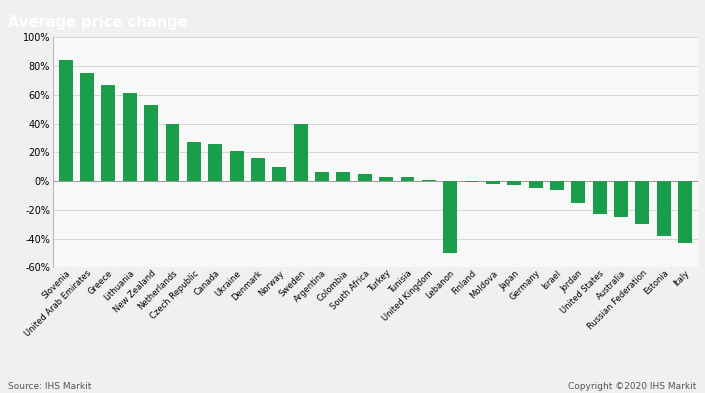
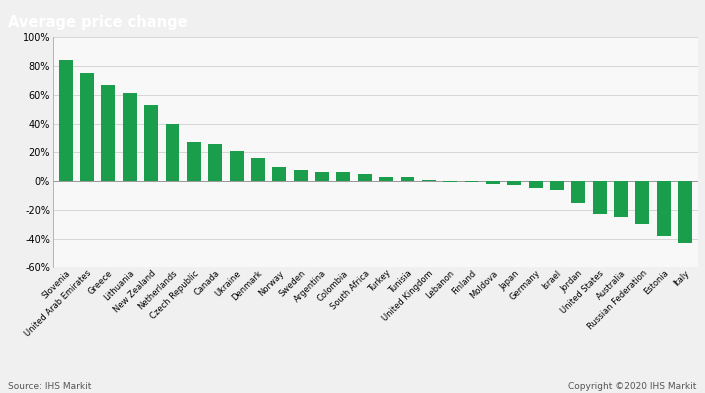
Sweden: 40% -> 8%
Lebanon: -50% -> -1%
